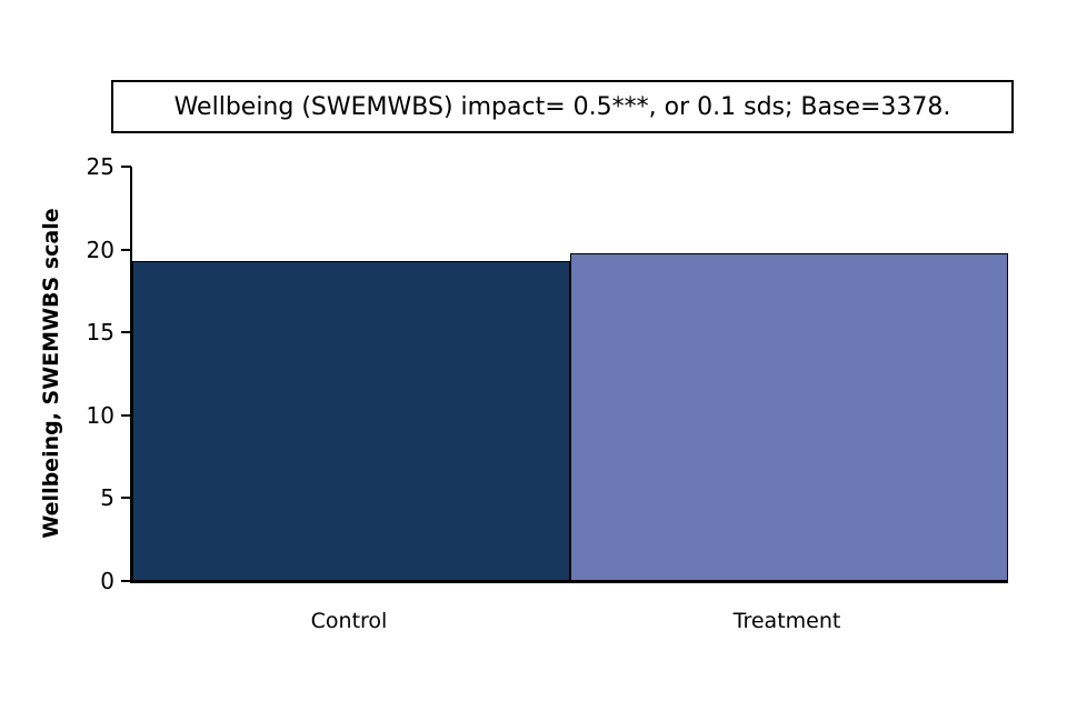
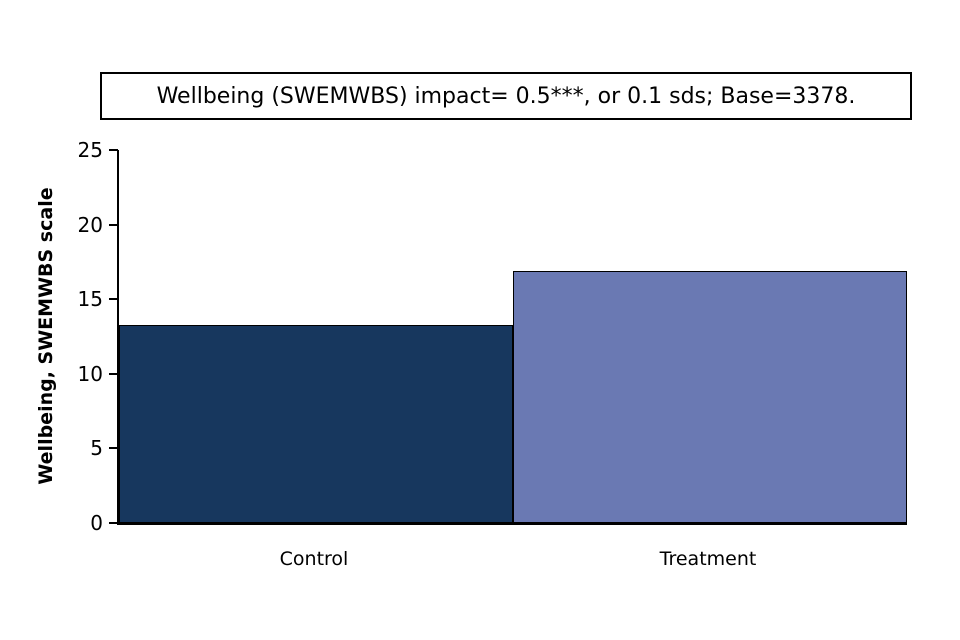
Control: 19.3 -> 13.3
Treatment: 19.8 -> 16.9
